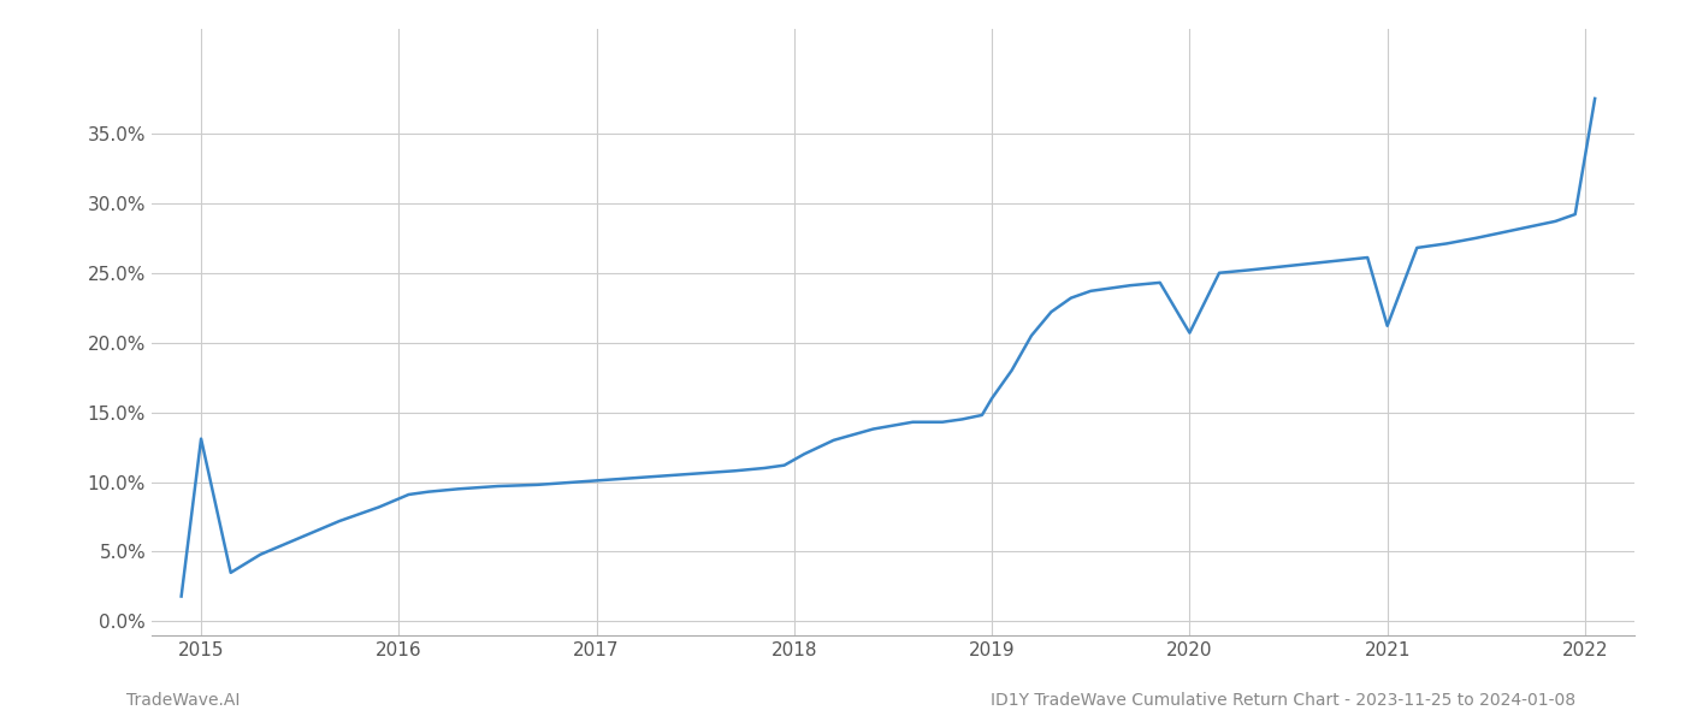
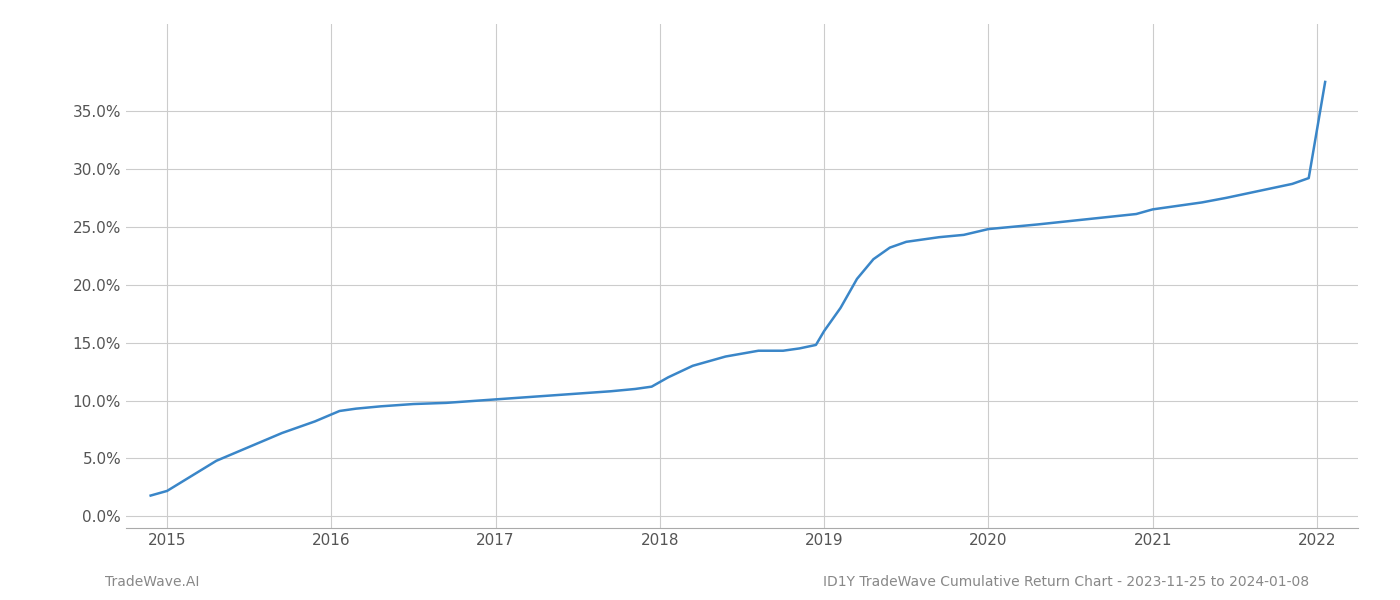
2015: 13.1% -> 2.2%
2020: 20.7% -> 24.8%
2021: 21.2% -> 26.5%
